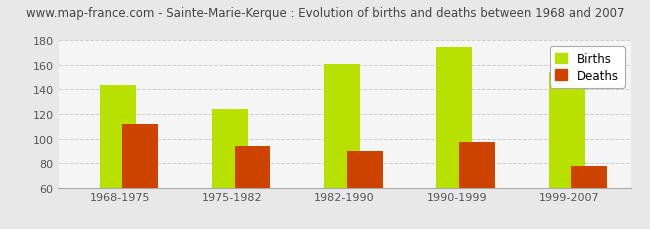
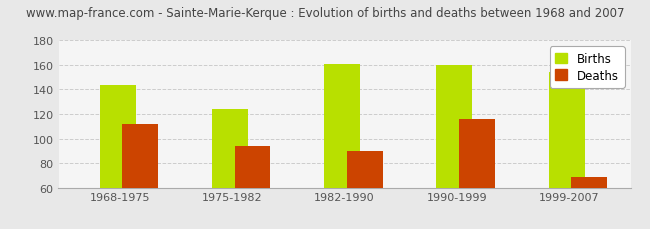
Births/1990-1999: 175 -> 160
Deaths/1990-1999: 97 -> 116
Deaths/1999-2007: 78 -> 69
